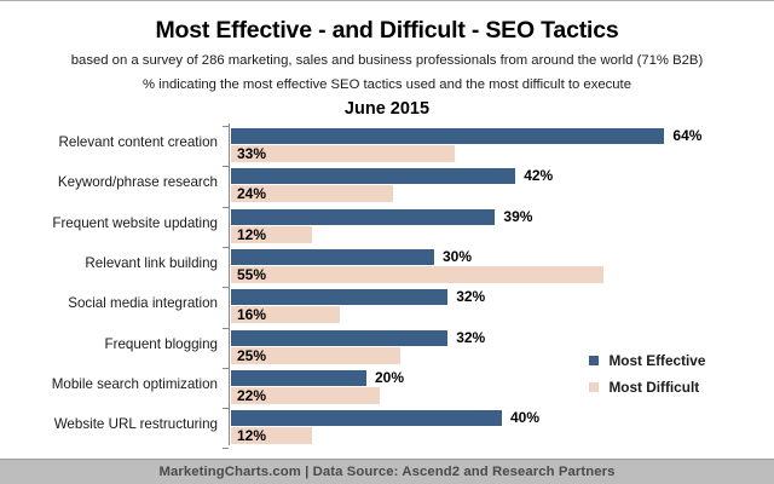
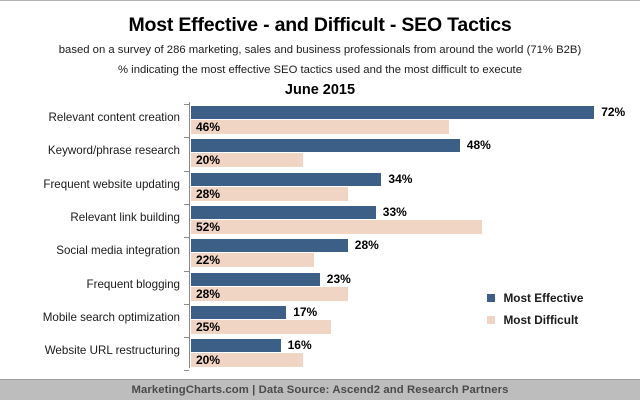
Most Effective/Relevant content creation: 64% -> 72%
Most Difficult/Relevant content creation: 33% -> 46%
Most Effective/Keyword/phrase research: 42% -> 48%
Most Difficult/Keyword/phrase research: 24% -> 20%
Most Effective/Frequent website updating: 39% -> 34%
Most Difficult/Frequent website updating: 12% -> 28%
Most Effective/Relevant link building: 30% -> 33%
Most Difficult/Relevant link building: 55% -> 52%
Most Effective/Social media integration: 32% -> 28%
Most Difficult/Social media integration: 16% -> 22%
Most Effective/Frequent blogging: 32% -> 23%
Most Difficult/Frequent blogging: 25% -> 28%
Most Effective/Mobile search optimization: 20% -> 17%
Most Difficult/Mobile search optimization: 22% -> 25%
Most Effective/Website URL restructuring: 40% -> 16%
Most Difficult/Website URL restructuring: 12% -> 20%
